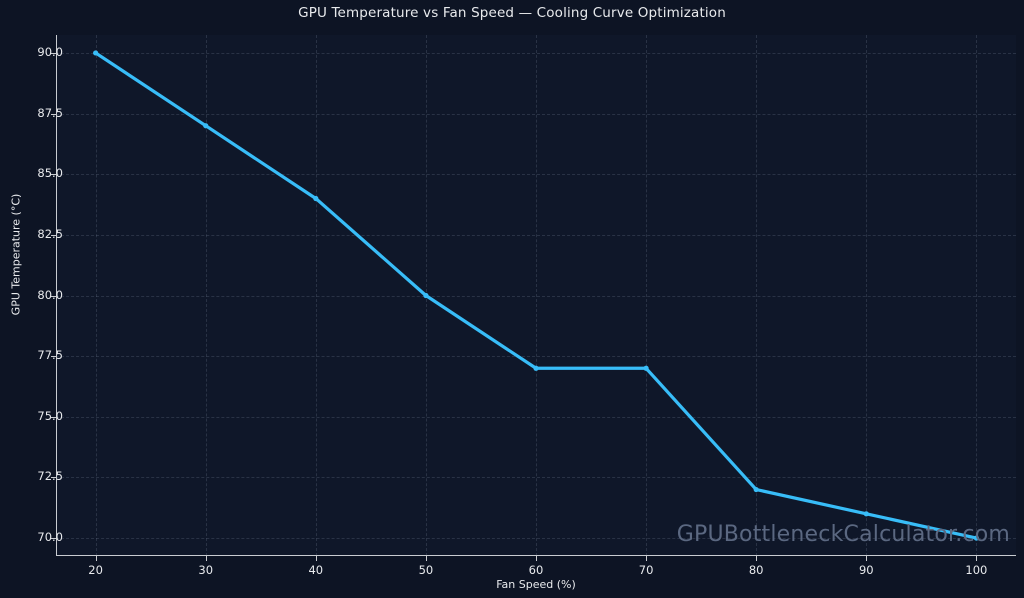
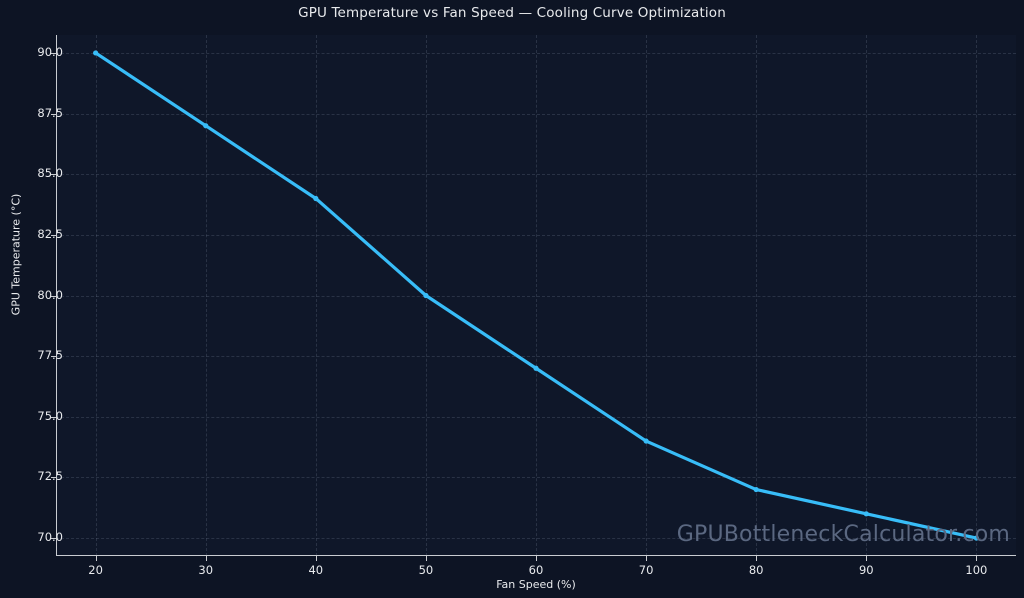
70: 77 -> 74
